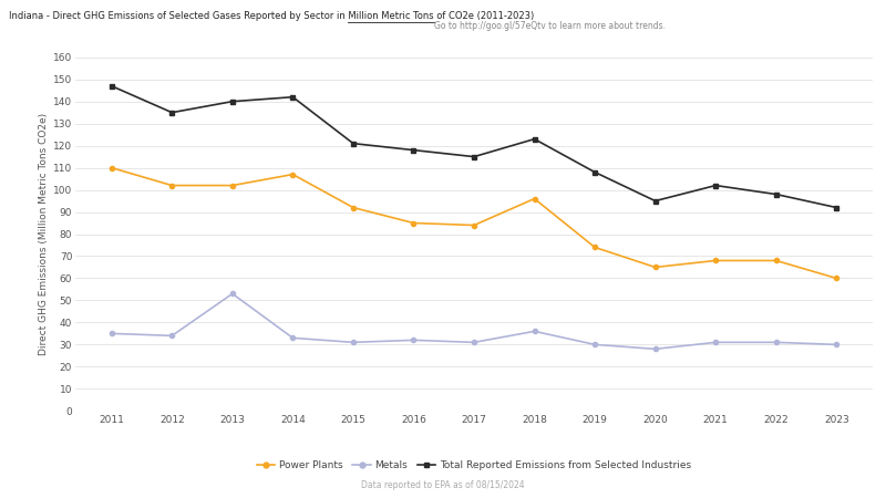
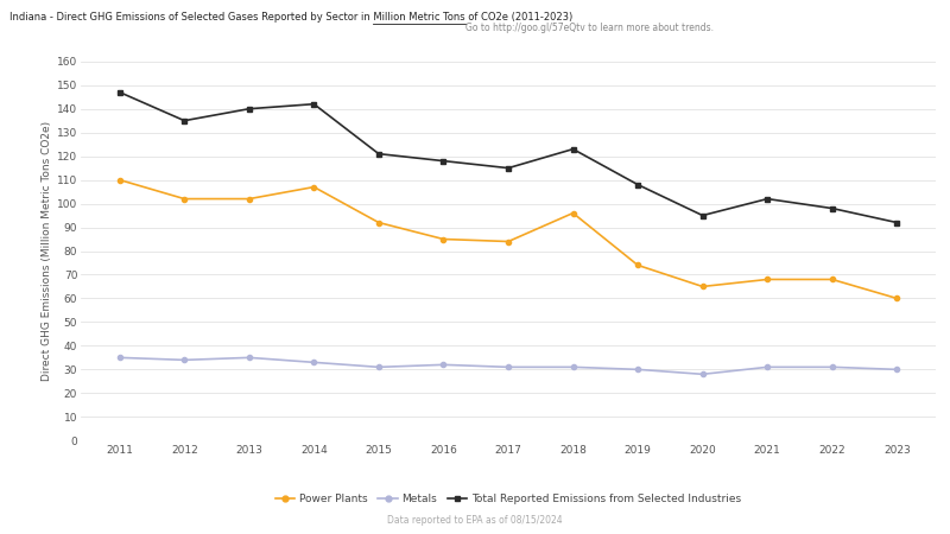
Metals/2013: 53 -> 35
Metals/2018: 36 -> 31
